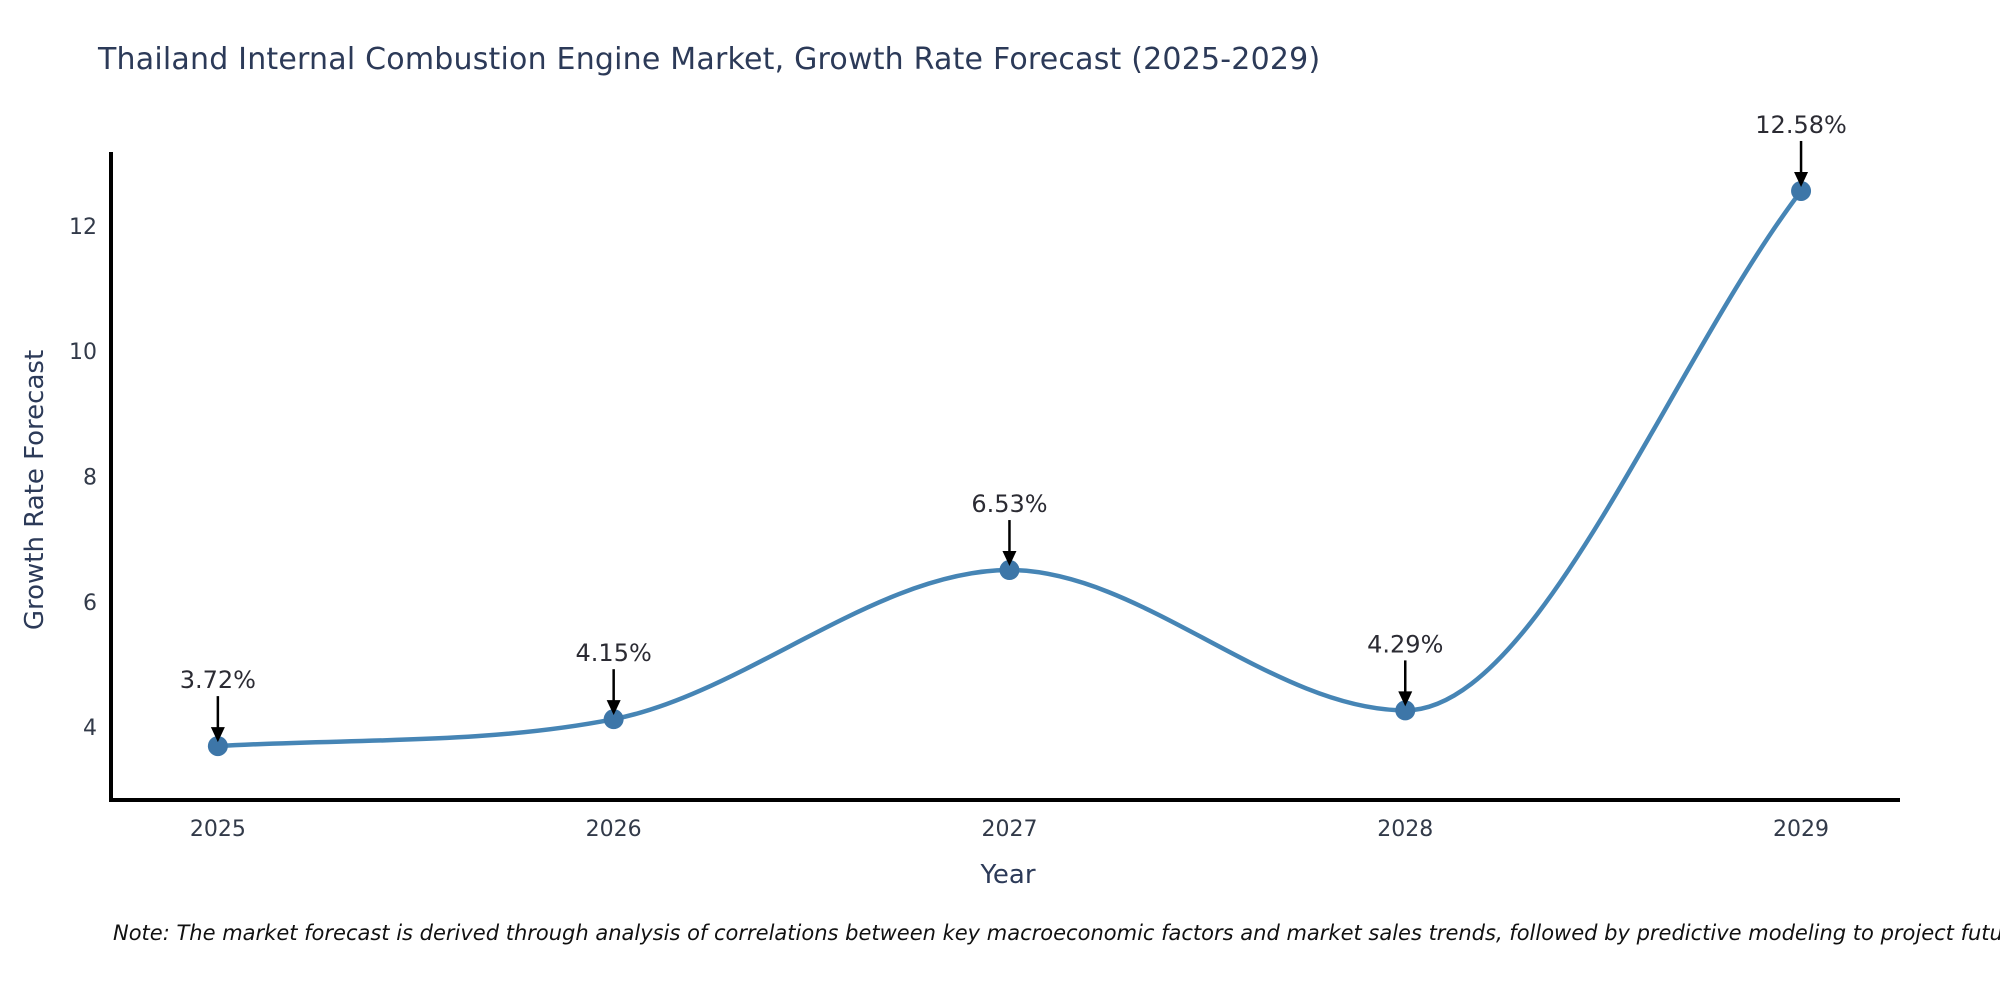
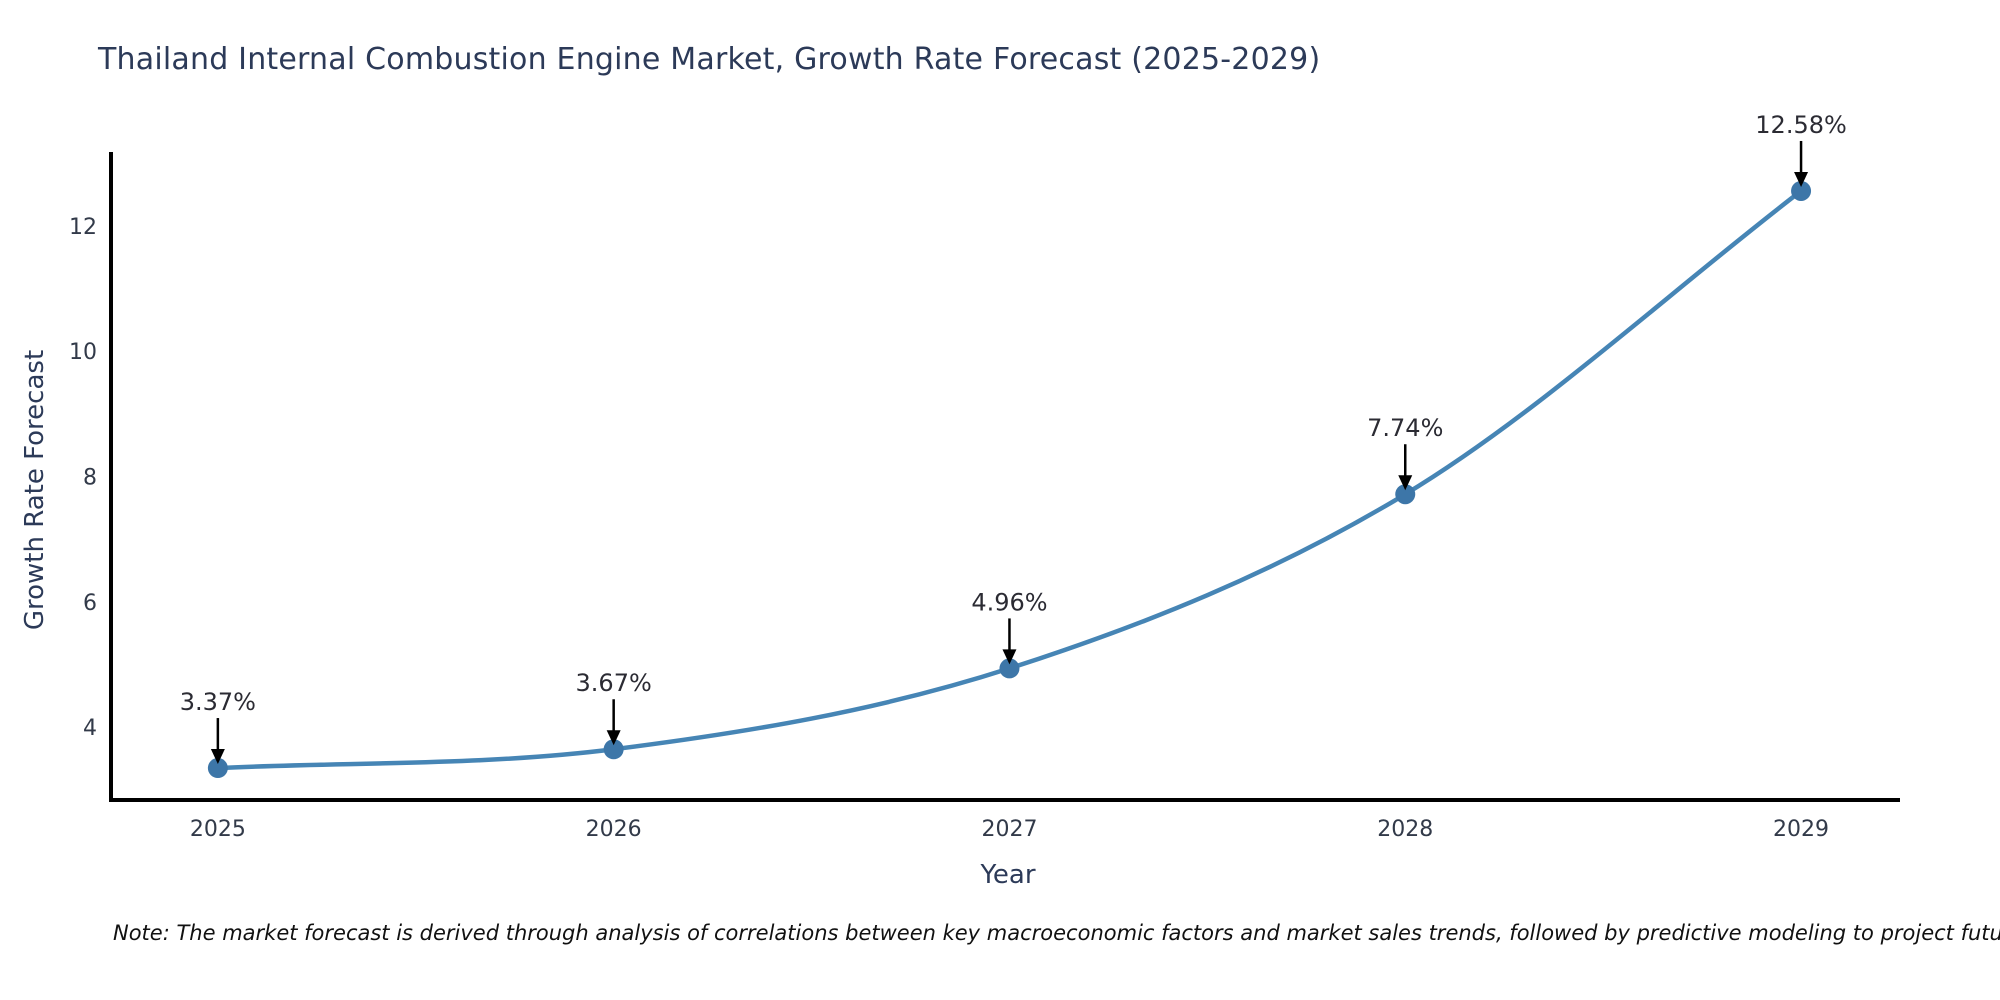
2025: 3.72% -> 3.37%
2026: 4.15% -> 3.67%
2027: 6.53% -> 4.96%
2028: 4.29% -> 7.74%
